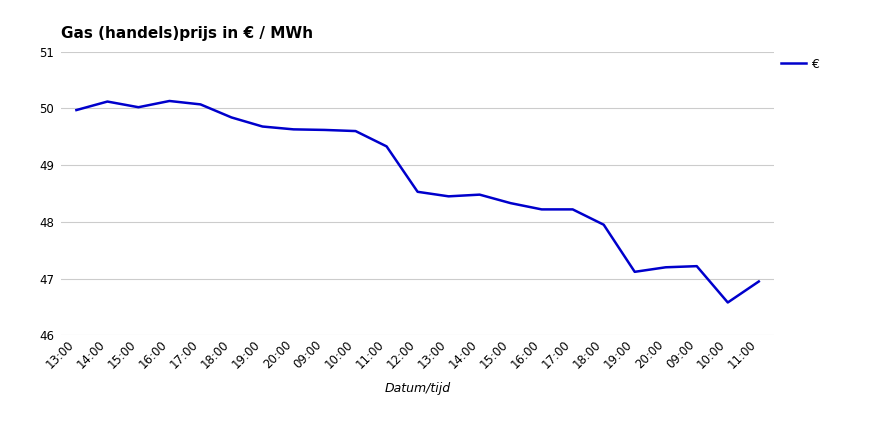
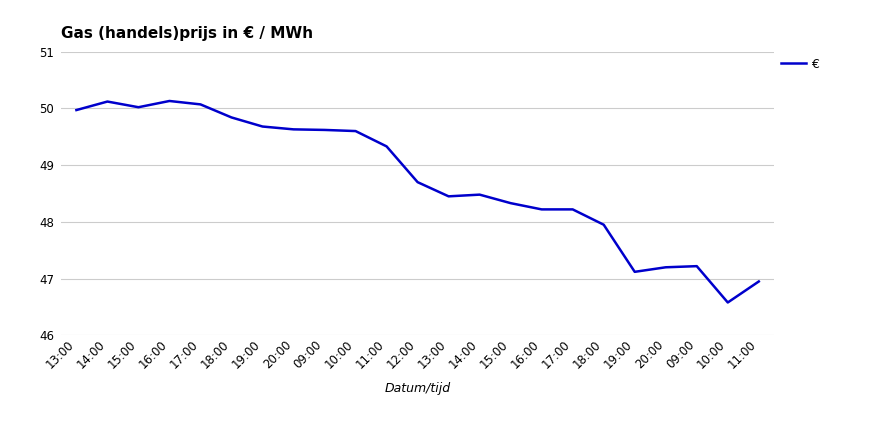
12:00: 48.53 -> 48.70
